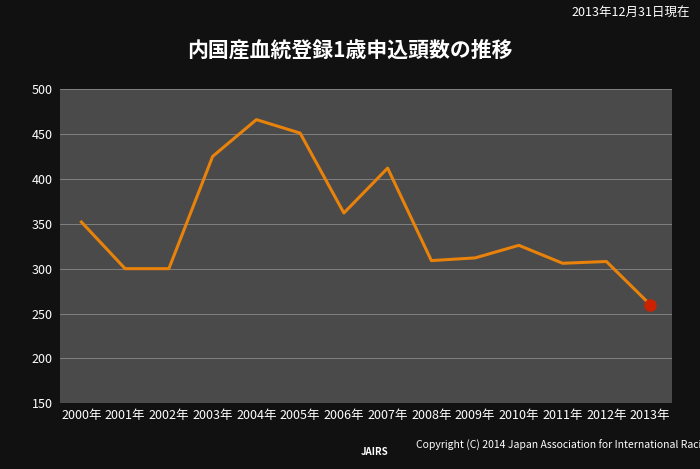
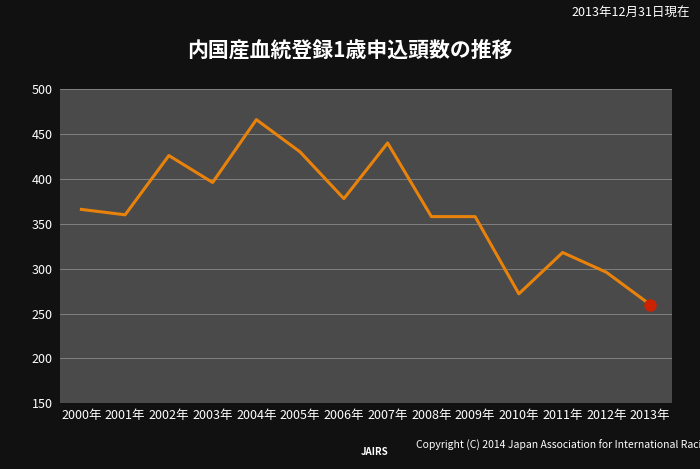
2000年: 352 -> 366
2001年: 300 -> 360
2002年: 300 -> 426
2003年: 425 -> 396
2005年: 451 -> 430
2006年: 362 -> 378
2007年: 412 -> 440
2008年: 309 -> 358
2009年: 312 -> 358
2010年: 326 -> 272
2011年: 306 -> 318
2012年: 308 -> 296
